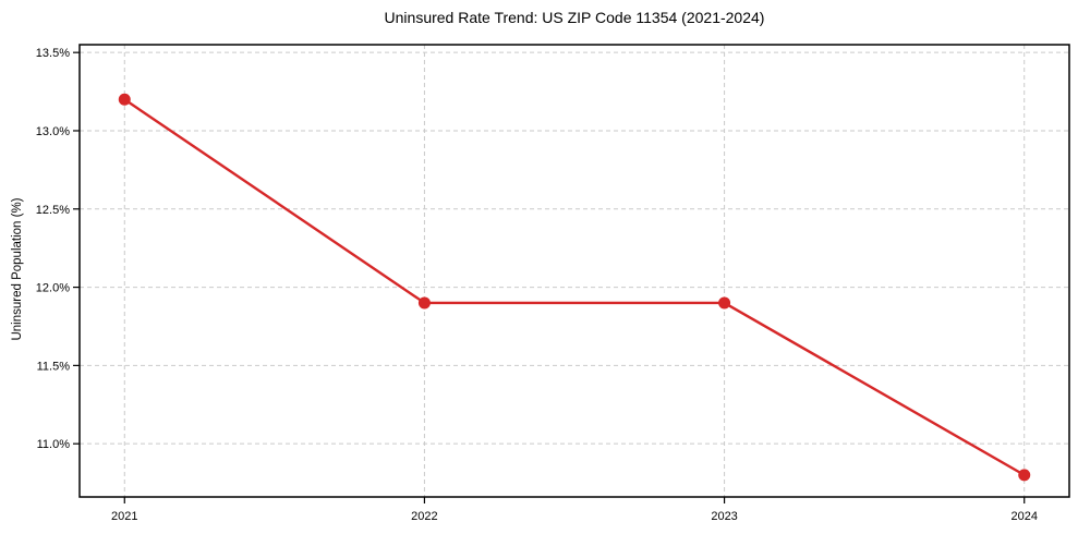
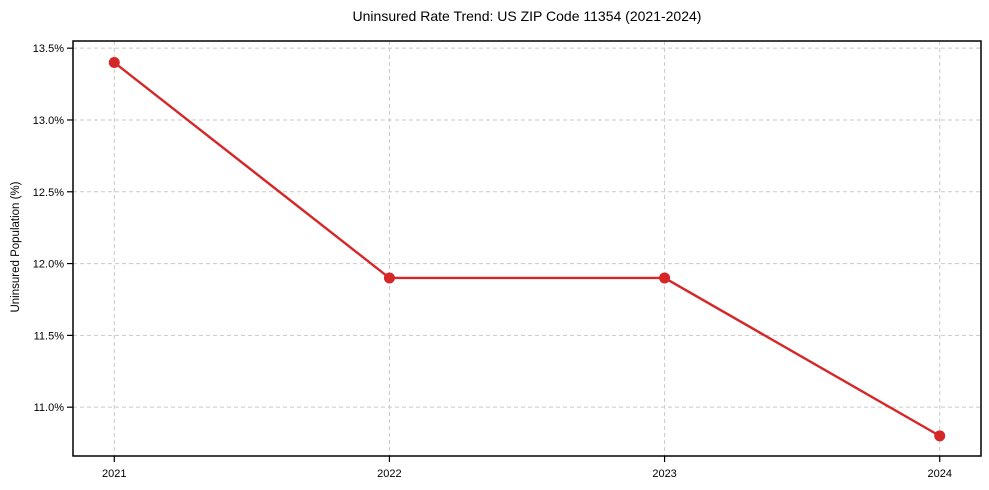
2021: 13.2% -> 13.4%
